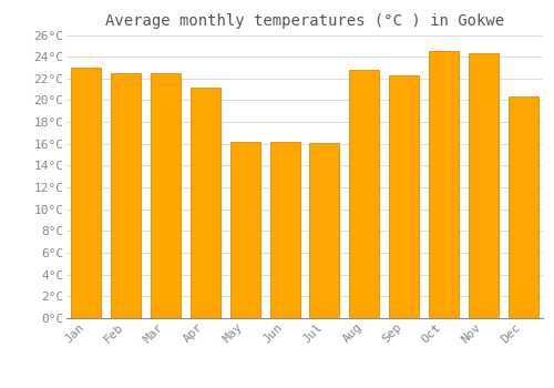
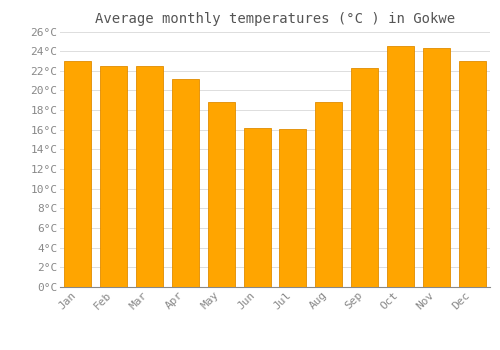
May: 16.2°C -> 18.8°C
Aug: 22.8°C -> 18.8°C
Dec: 20.4°C -> 23.0°C
